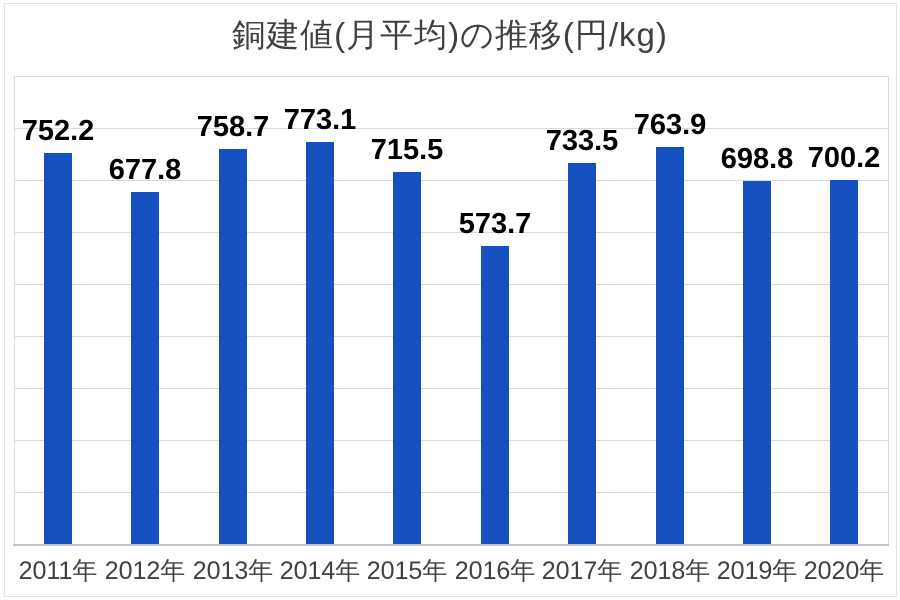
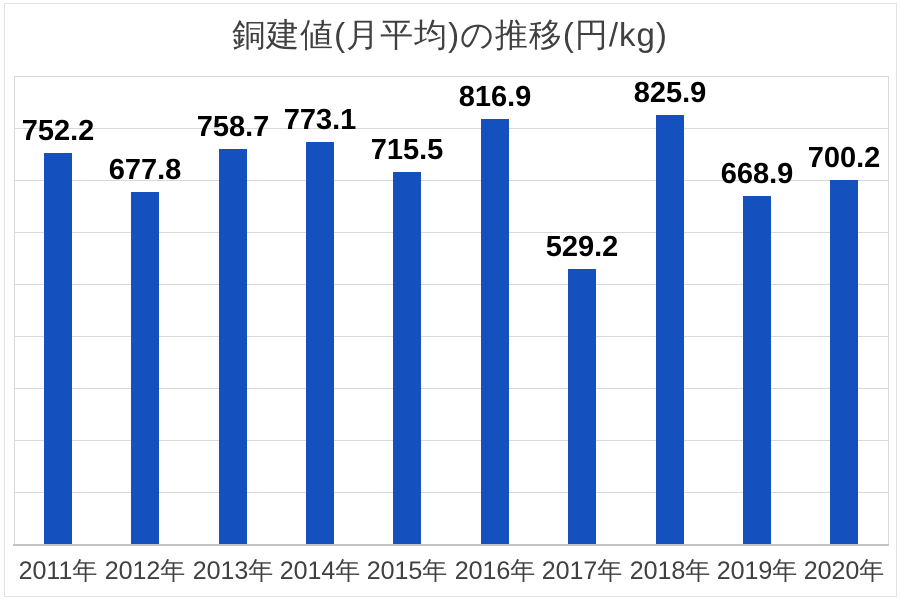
2016年: 573.7 -> 816.9
2017年: 733.5 -> 529.2
2018年: 763.9 -> 825.9
2019年: 698.8 -> 668.9
